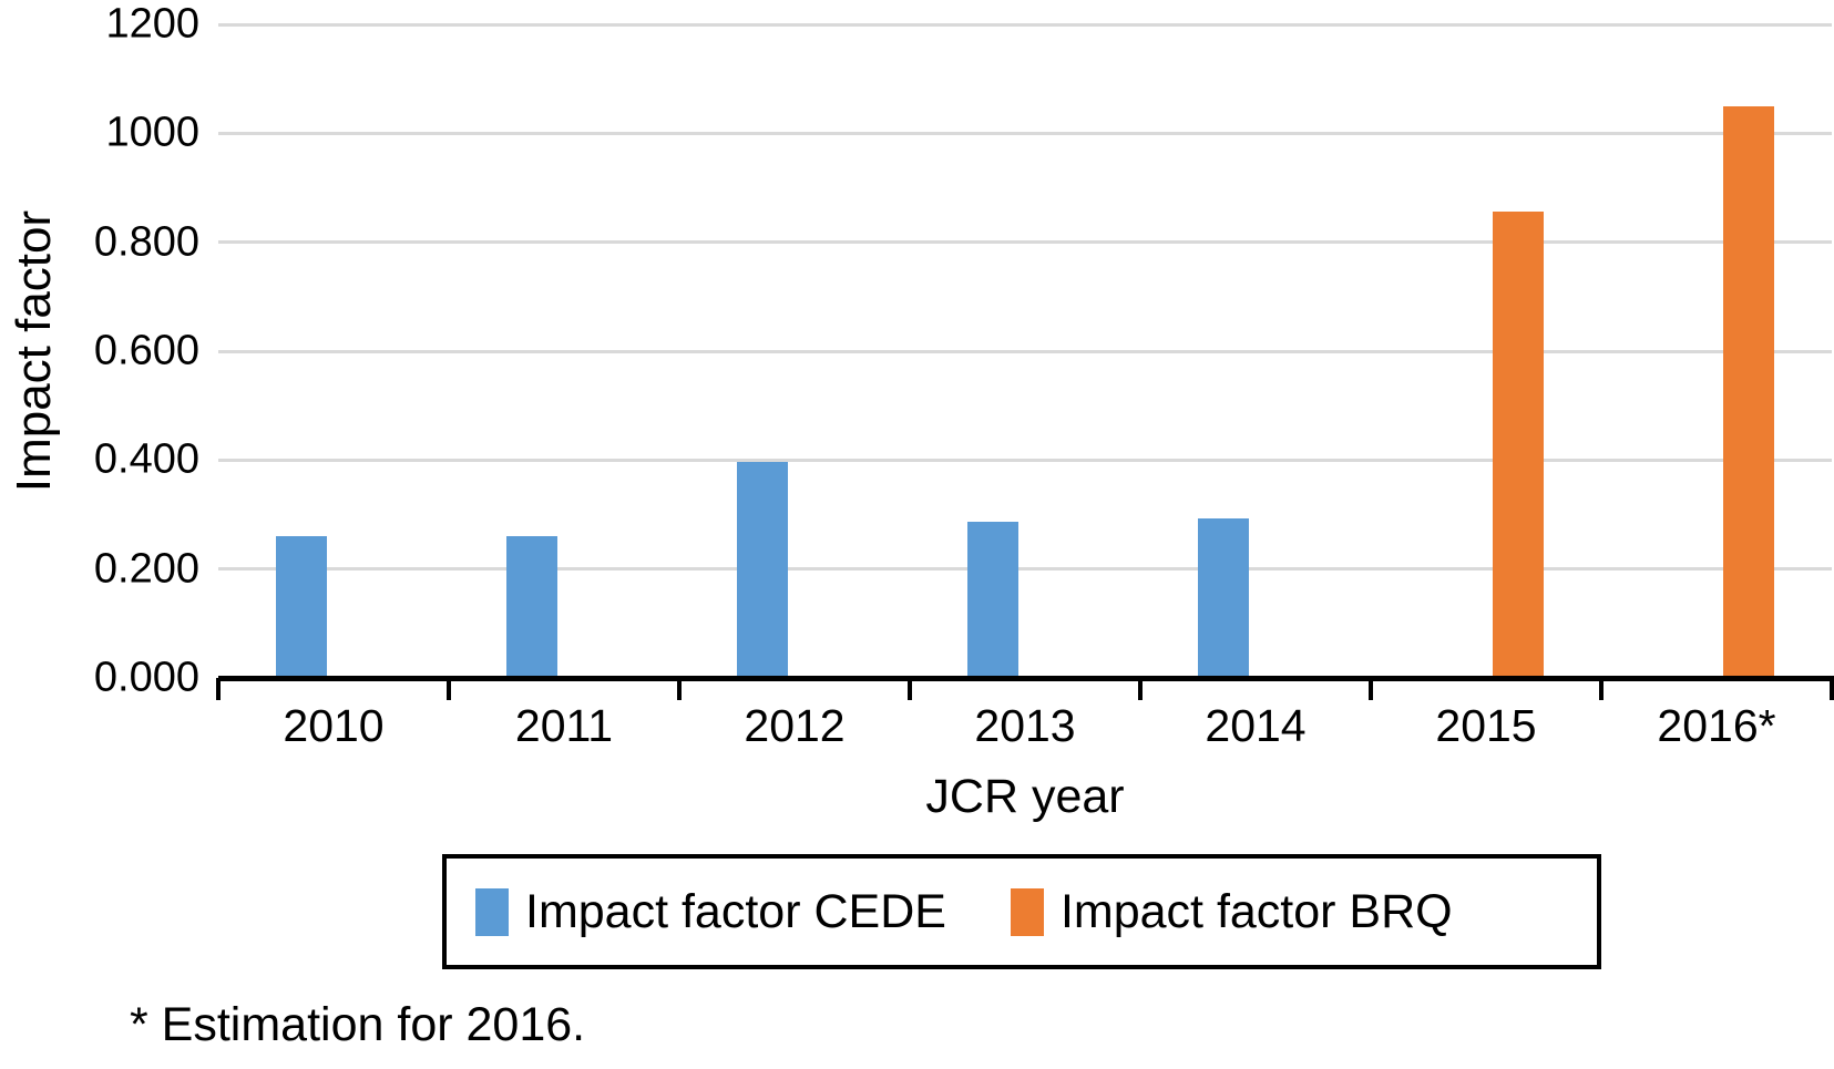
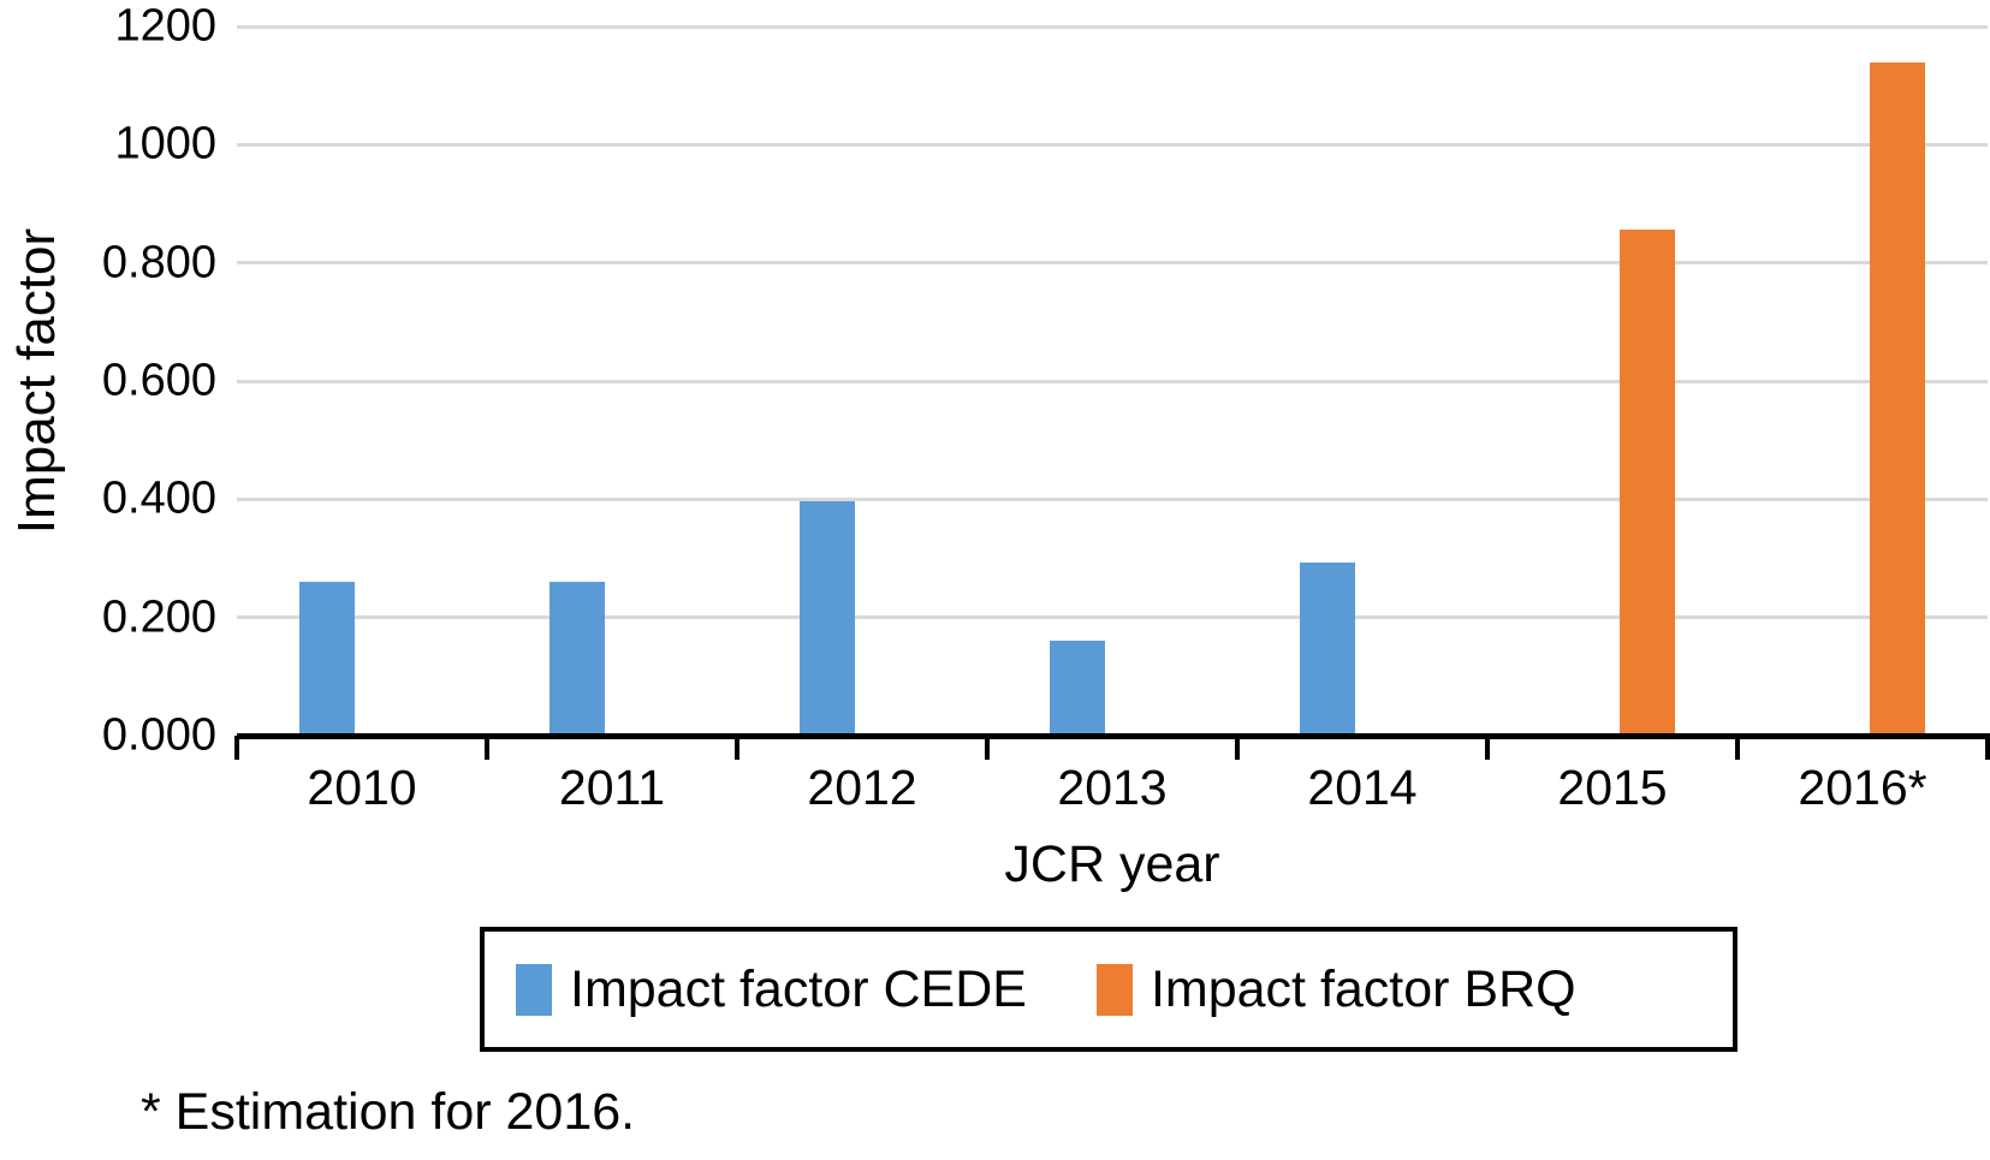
Impact factor CEDE/2013: 0.29 -> 0.16
Impact factor BRQ/2016*: 1.05 -> 1.14
